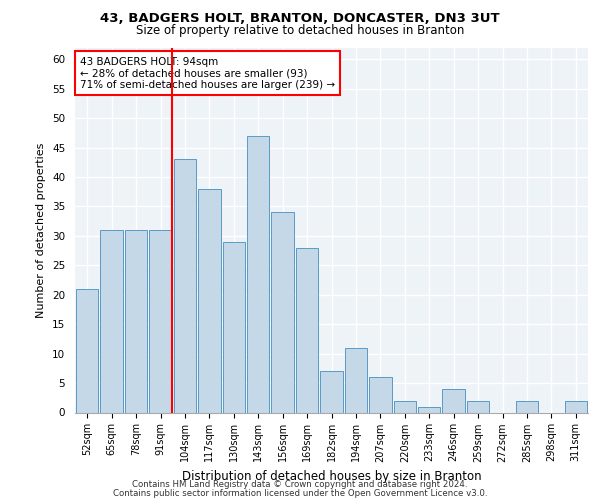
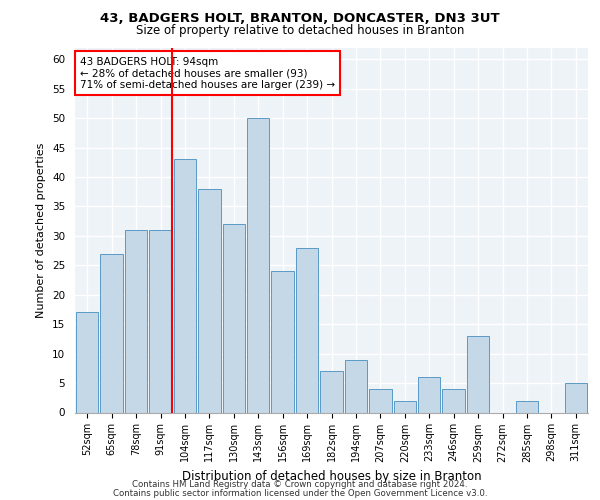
52sqm: 21 -> 17
65sqm: 31 -> 27
130sqm: 29 -> 32
143sqm: 47 -> 50
156sqm: 34 -> 24
194sqm: 11 -> 9
207sqm: 6 -> 4
233sqm: 1 -> 6
259sqm: 2 -> 13
311sqm: 2 -> 5
